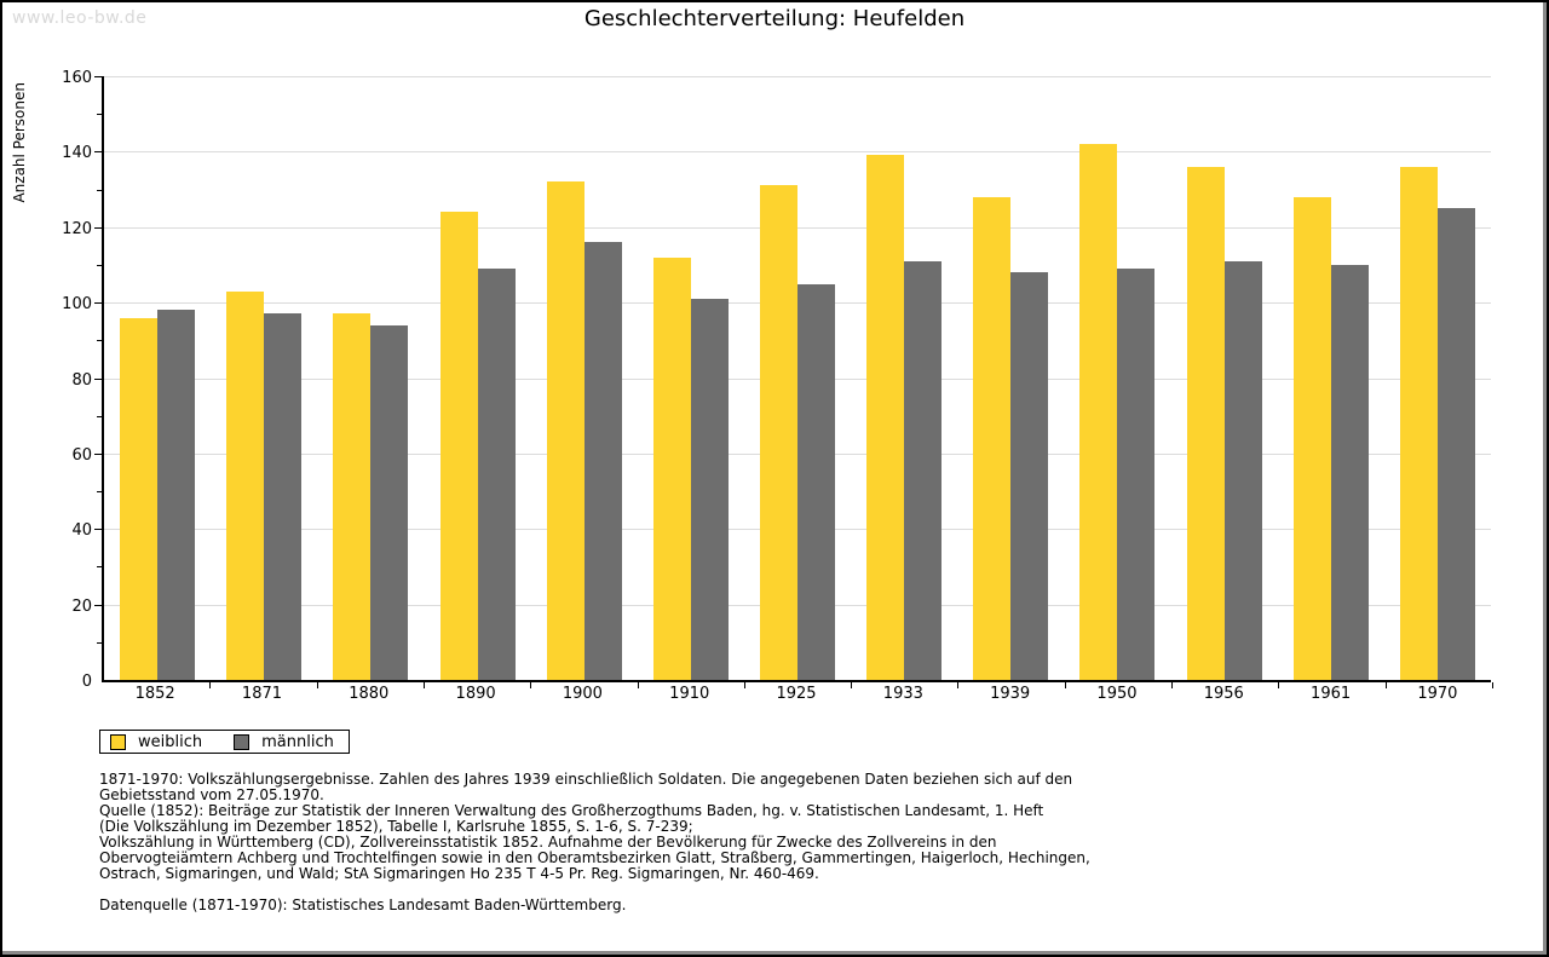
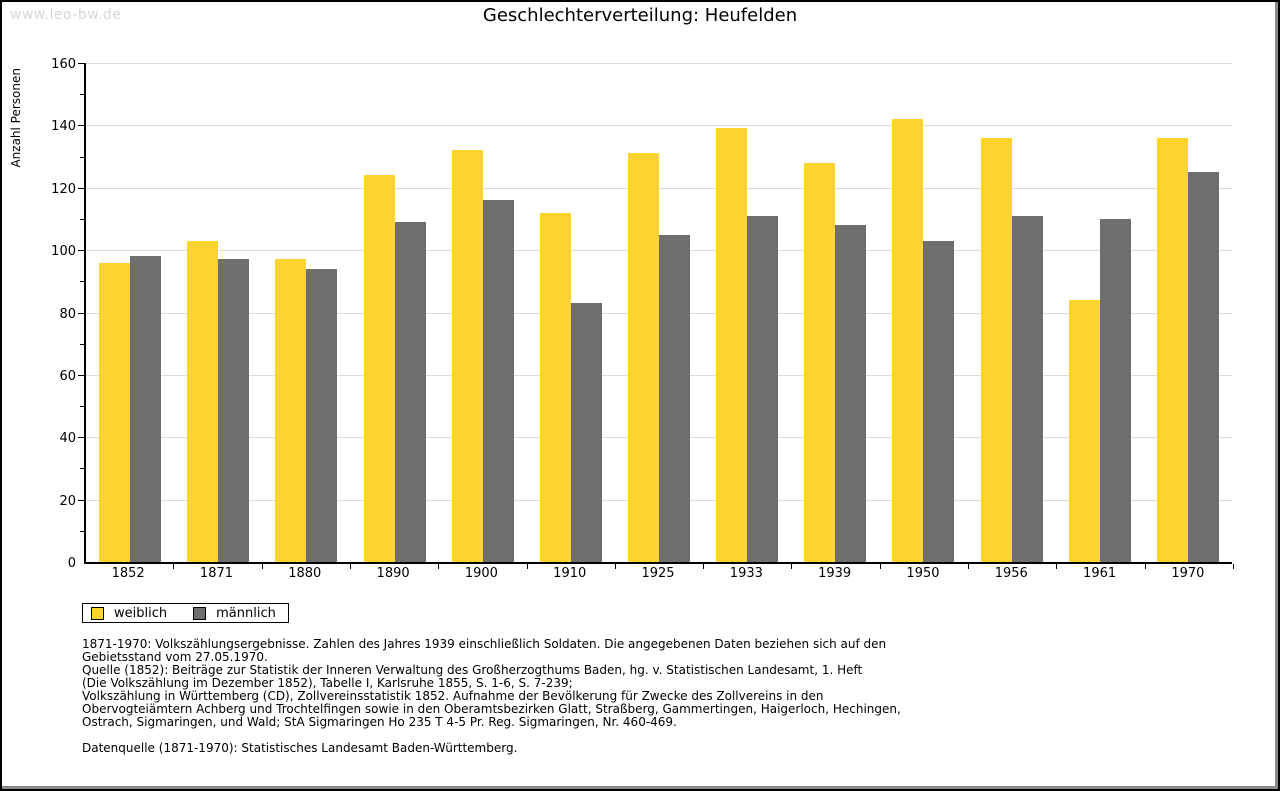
männlich/1910: 101 -> 83
männlich/1950: 109 -> 103
weiblich/1961: 128 -> 84
